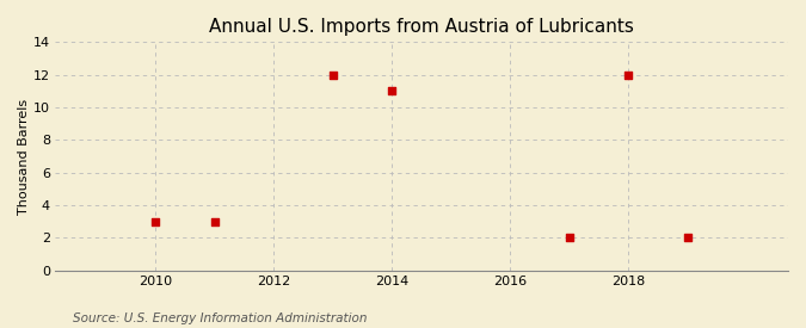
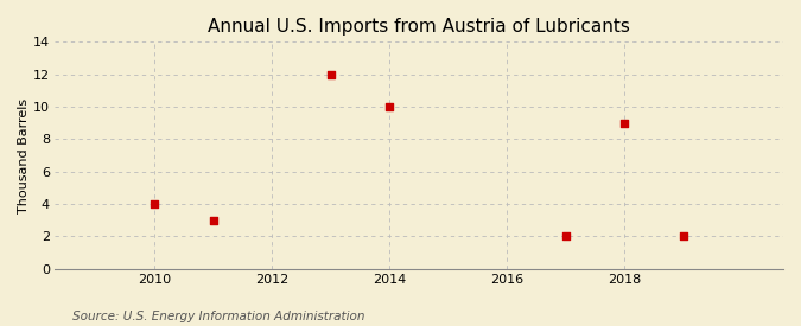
2010: 3 -> 4
2014: 11 -> 10
2018: 12 -> 9
